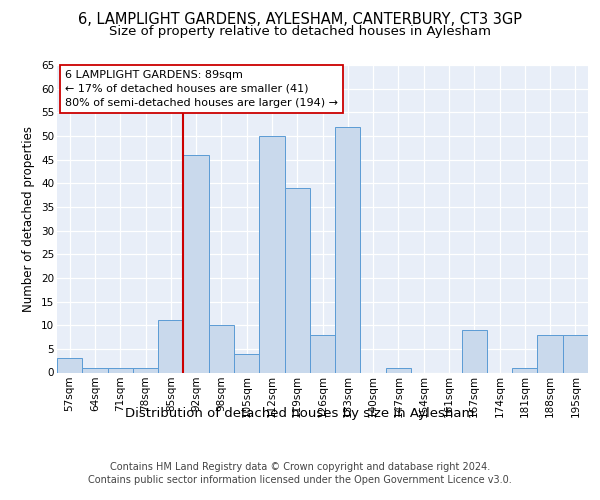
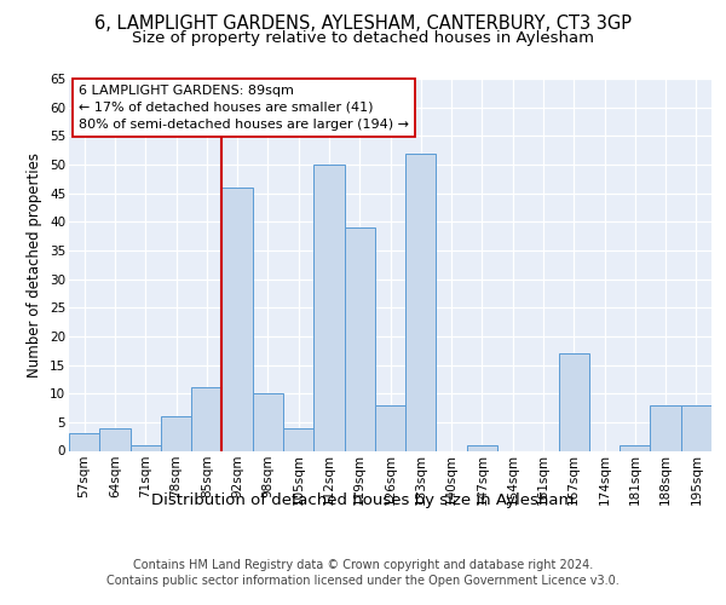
64sqm: 1 -> 4
78sqm: 1 -> 6
167sqm: 9 -> 17
